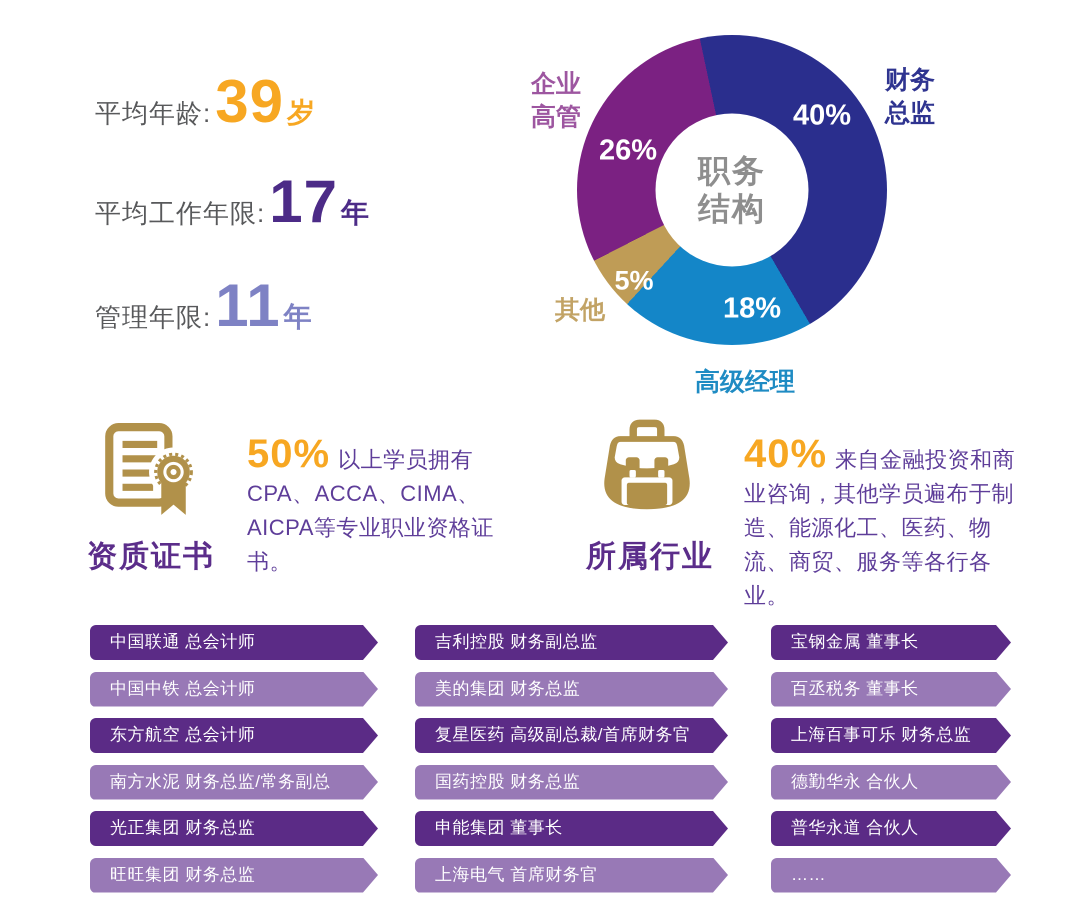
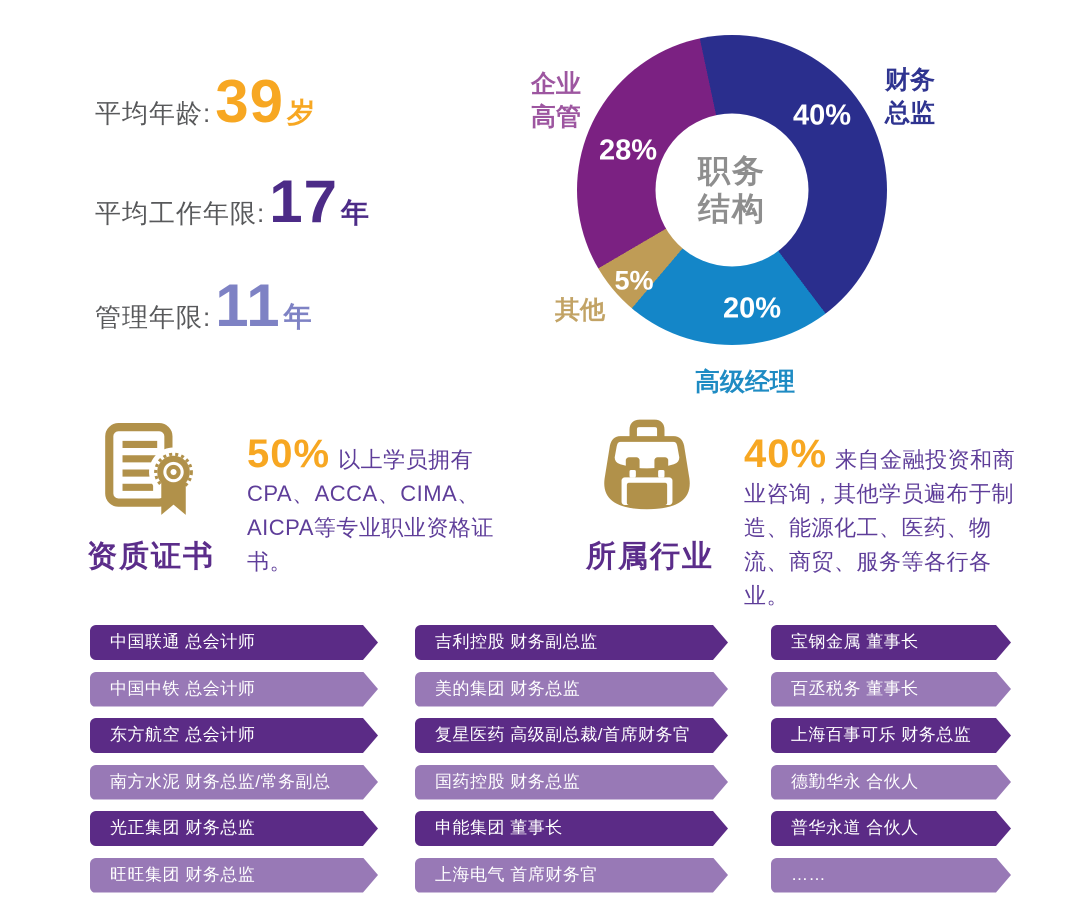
高级经理: 18% -> 20%
企业 高管: 26% -> 28%
